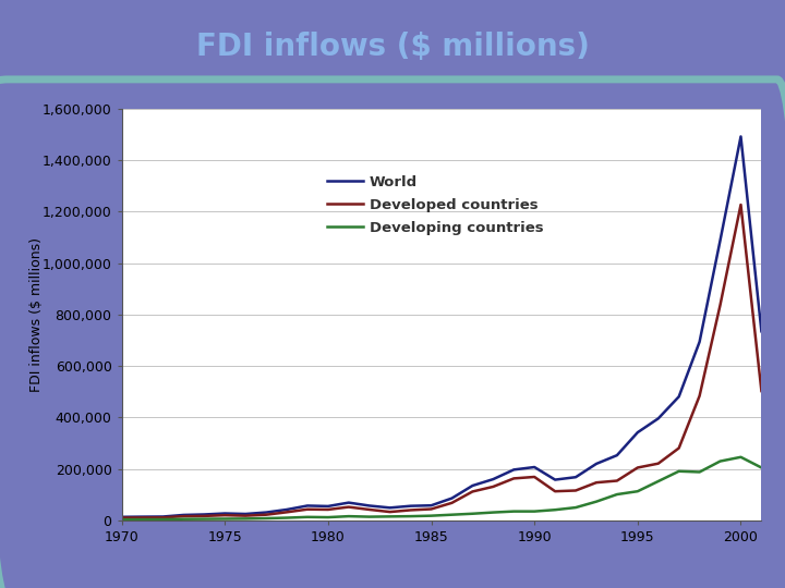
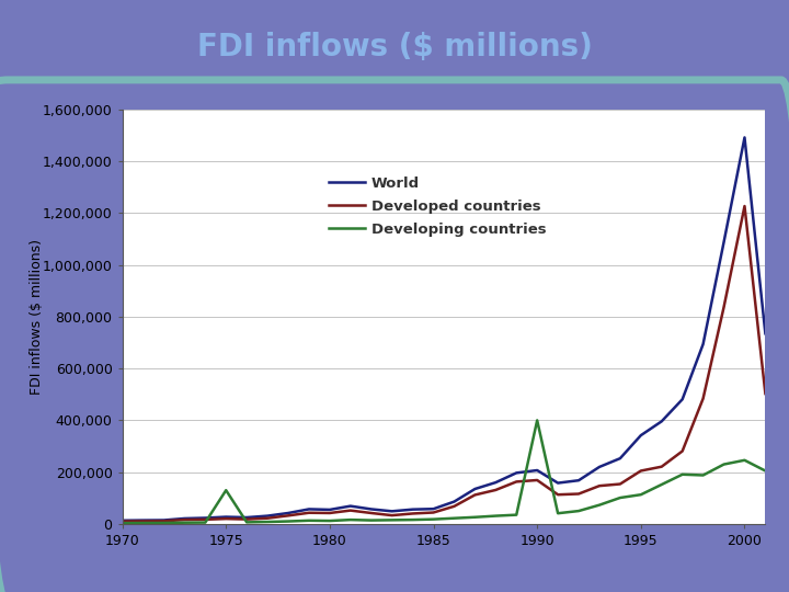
Developing countries/1975: 6,000 -> 130,000
Developing countries/1990: 35,000 -> 400,000
